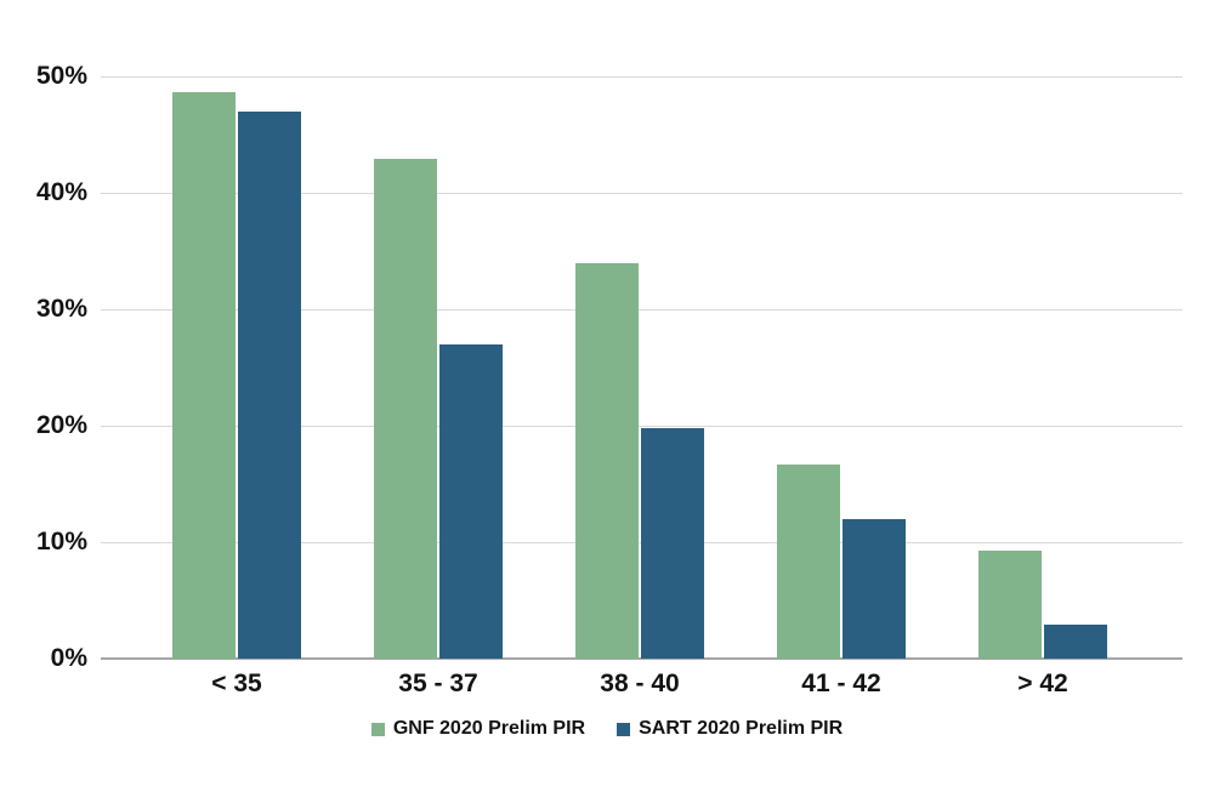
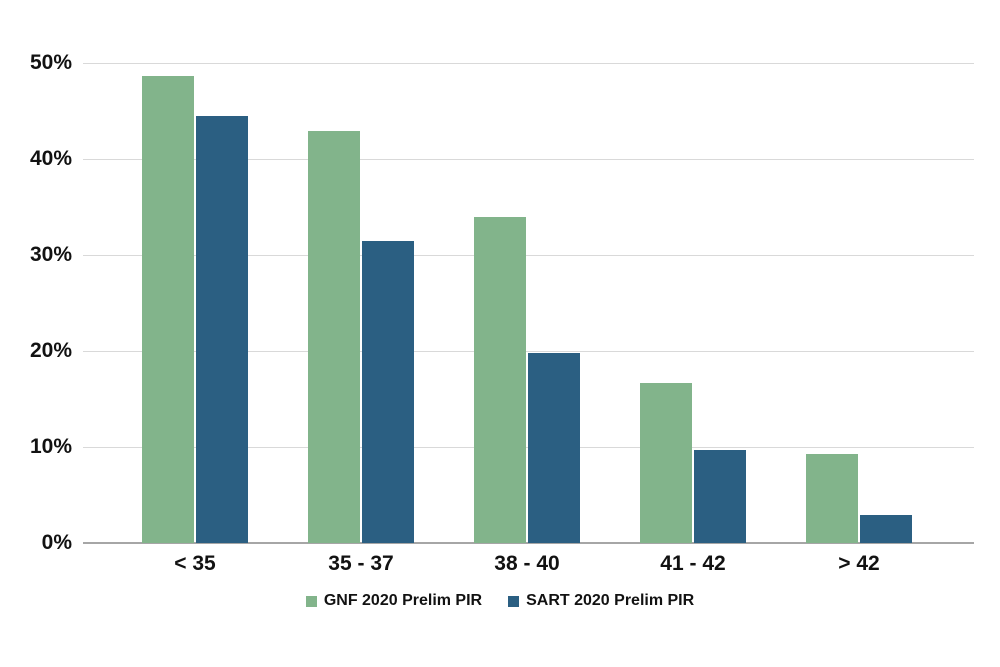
SART 2020 Prelim PIR/< 35: 47% -> 44%
SART 2020 Prelim PIR/35 - 37: 27% -> 32%
SART 2020 Prelim PIR/41 - 42: 12% -> 10%
